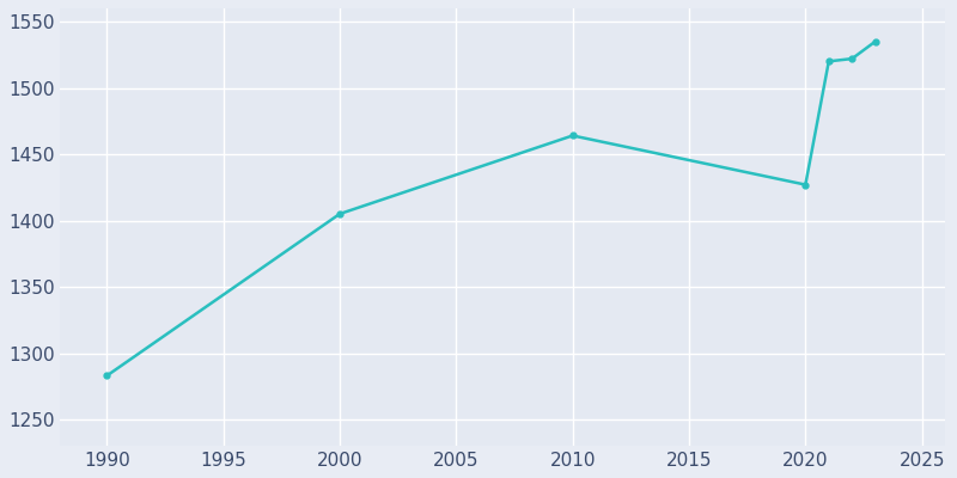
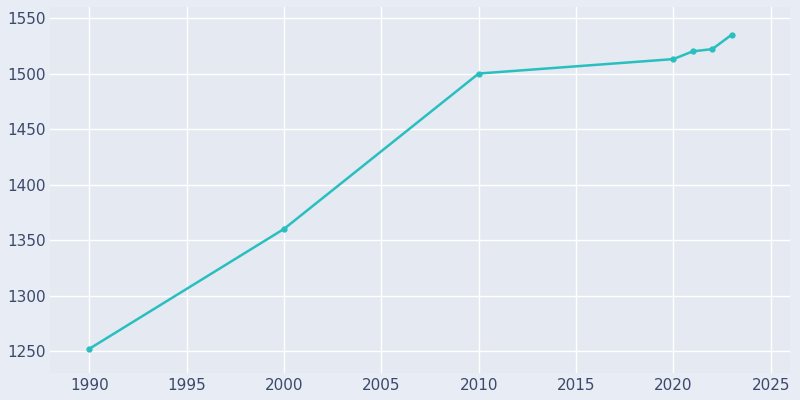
1990: 1283 -> 1252
2000: 1405 -> 1360
2010: 1464 -> 1500
2020: 1427 -> 1513
